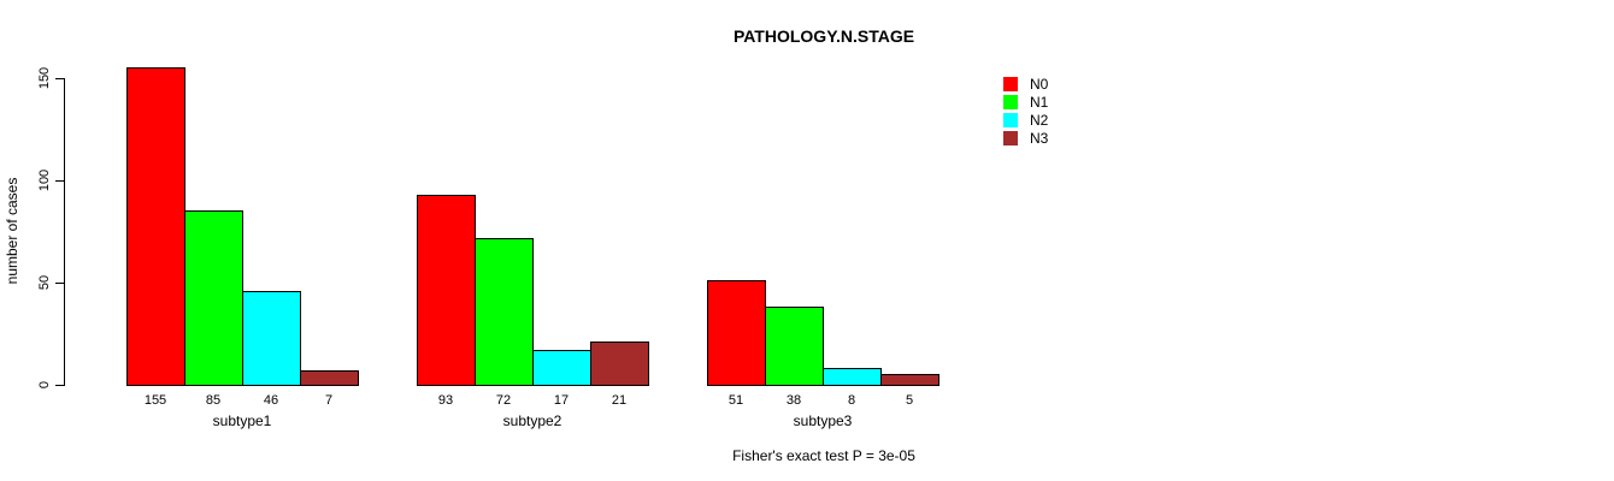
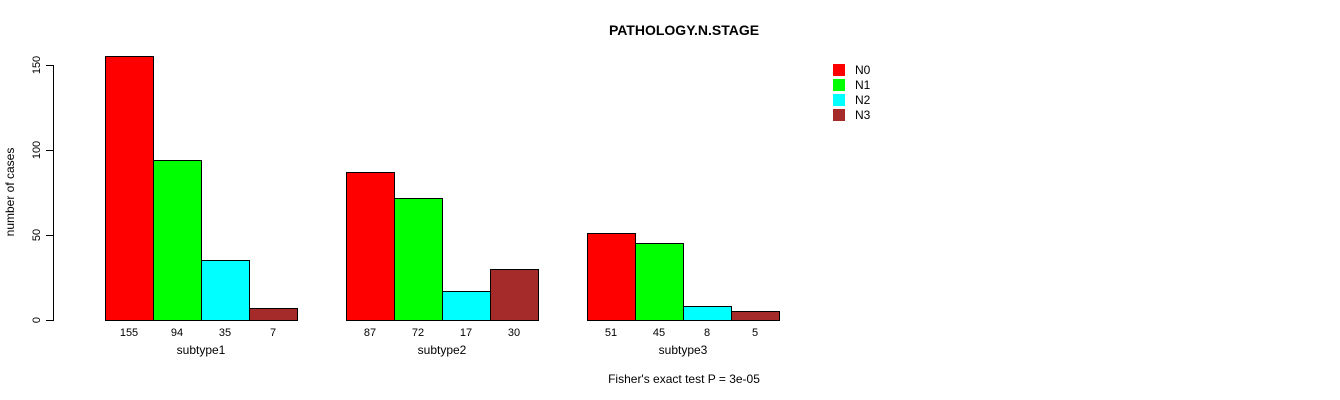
N1/subtype1: 85 -> 94
N2/subtype1: 46 -> 35
N0/subtype2: 93 -> 87
N3/subtype2: 21 -> 30
N1/subtype3: 38 -> 45
